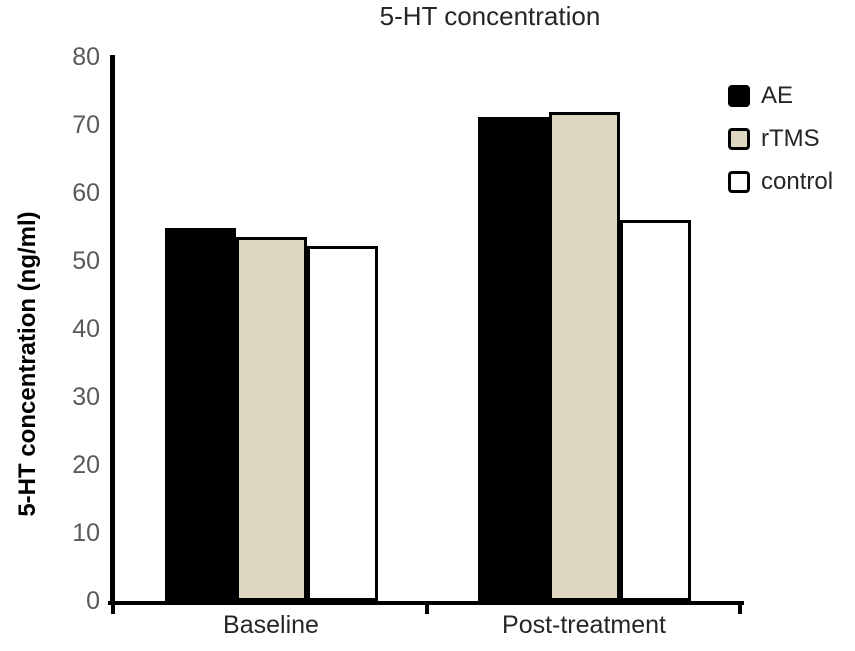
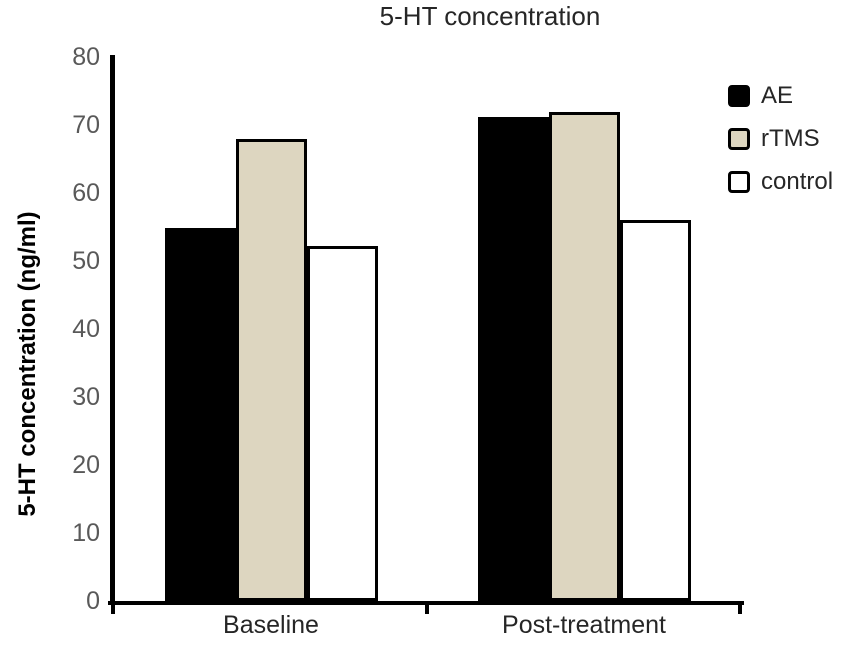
rTMS/Baseline: 54 -> 68
